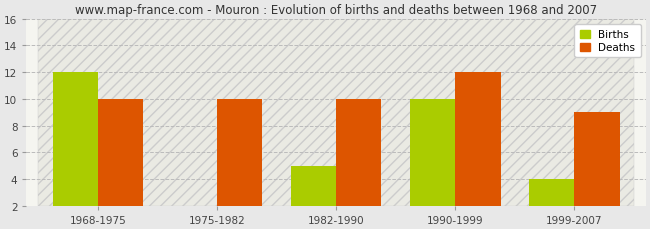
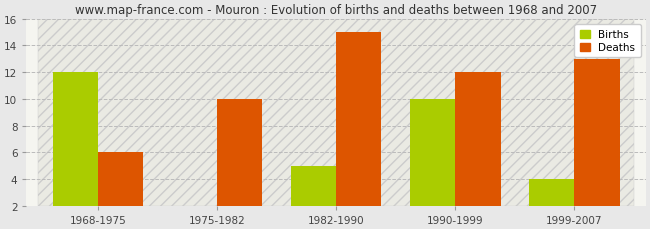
Deaths/1968-1975: 10 -> 6
Deaths/1982-1990: 10 -> 15
Deaths/1999-2007: 9 -> 13
